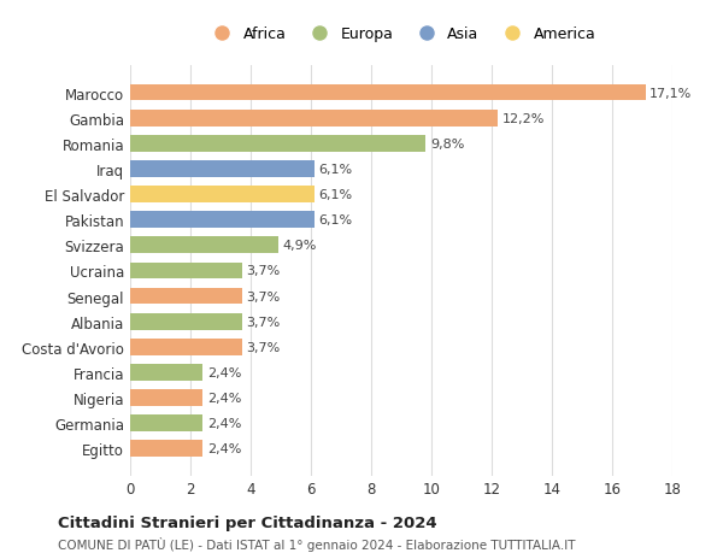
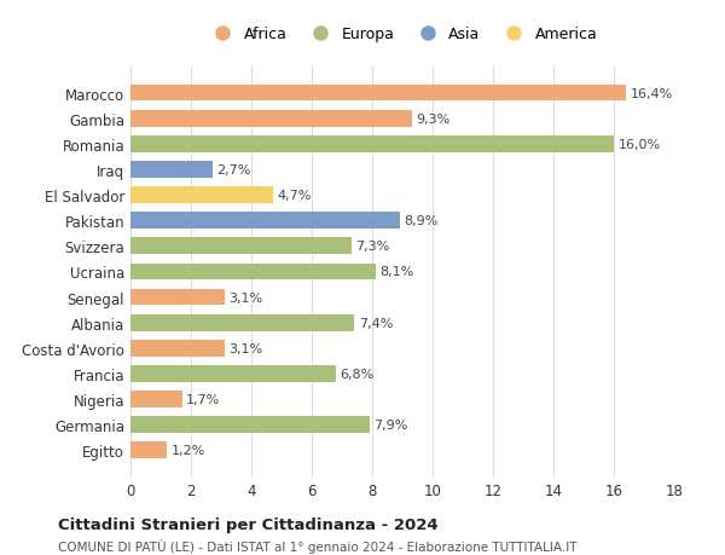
Marocco: 17,1% -> 16,4%
Gambia: 12,2% -> 9,3%
Romania: 9,8% -> 16,0%
Iraq: 6,1% -> 2,7%
El Salvador: 6,1% -> 4,7%
Pakistan: 6,1% -> 8,9%
Svizzera: 4,9% -> 7,3%
Ucraina: 3,7% -> 8,1%
Senegal: 3,7% -> 3,1%
Albania: 3,7% -> 7,4%
Costa d'Avorio: 3,7% -> 3,1%
Francia: 2,4% -> 6,8%
Nigeria: 2,4% -> 1,7%
Germania: 2,4% -> 7,9%
Egitto: 2,4% -> 1,2%
